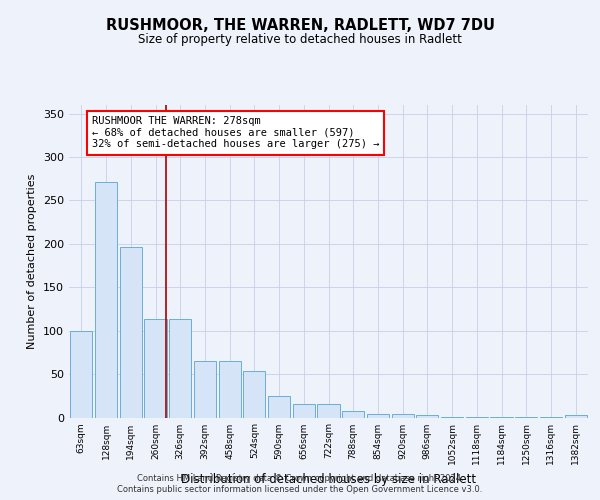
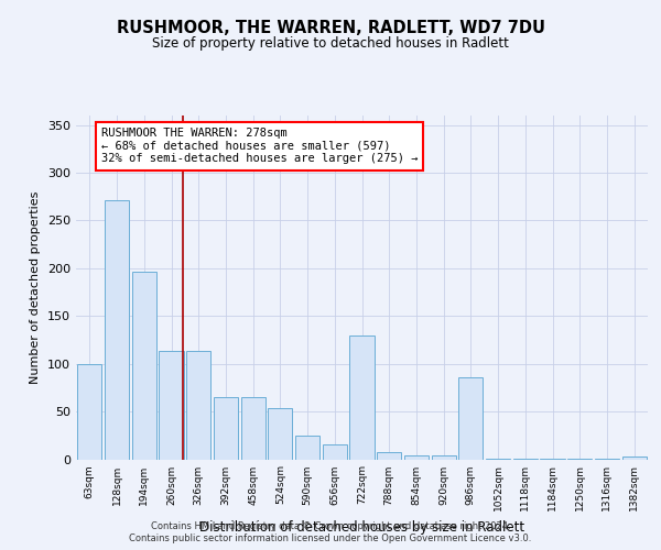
722sqm: 15 -> 130
986sqm: 3 -> 86
